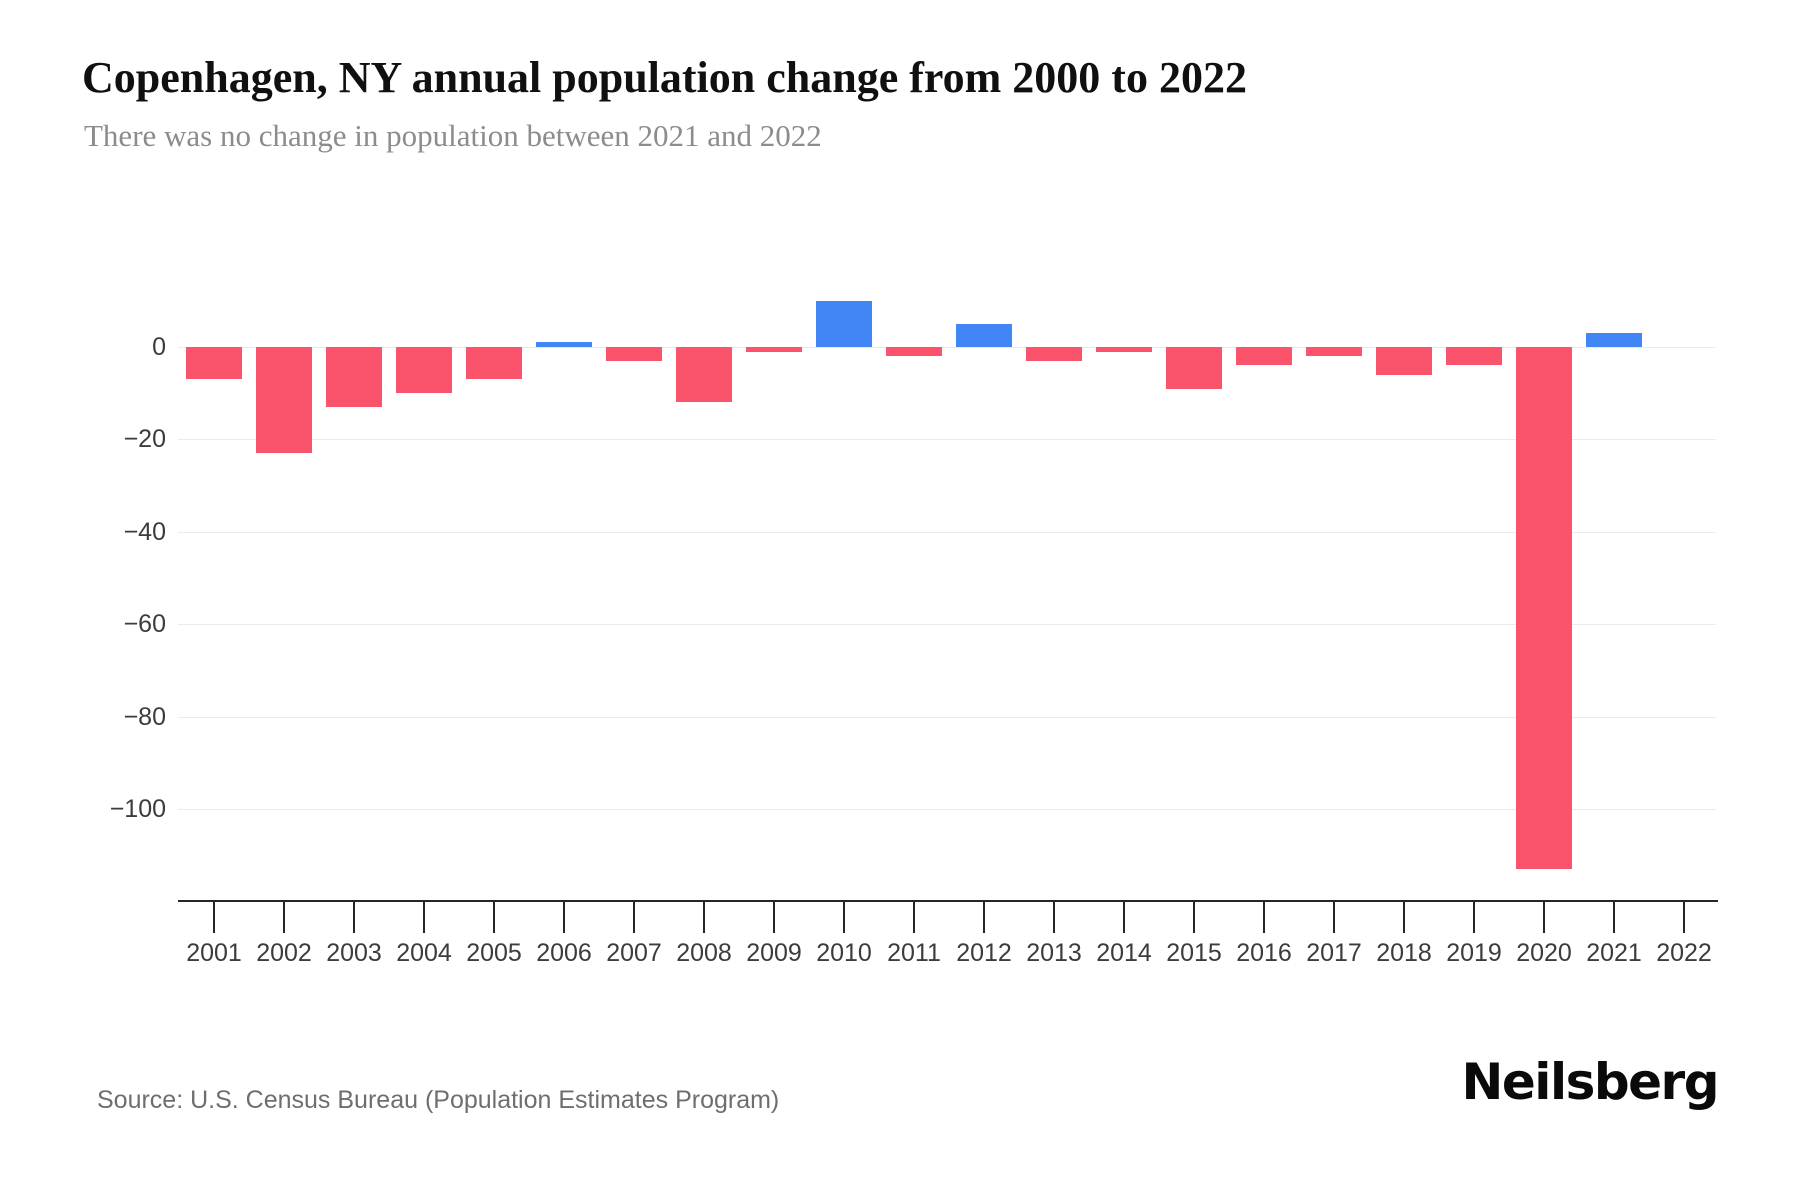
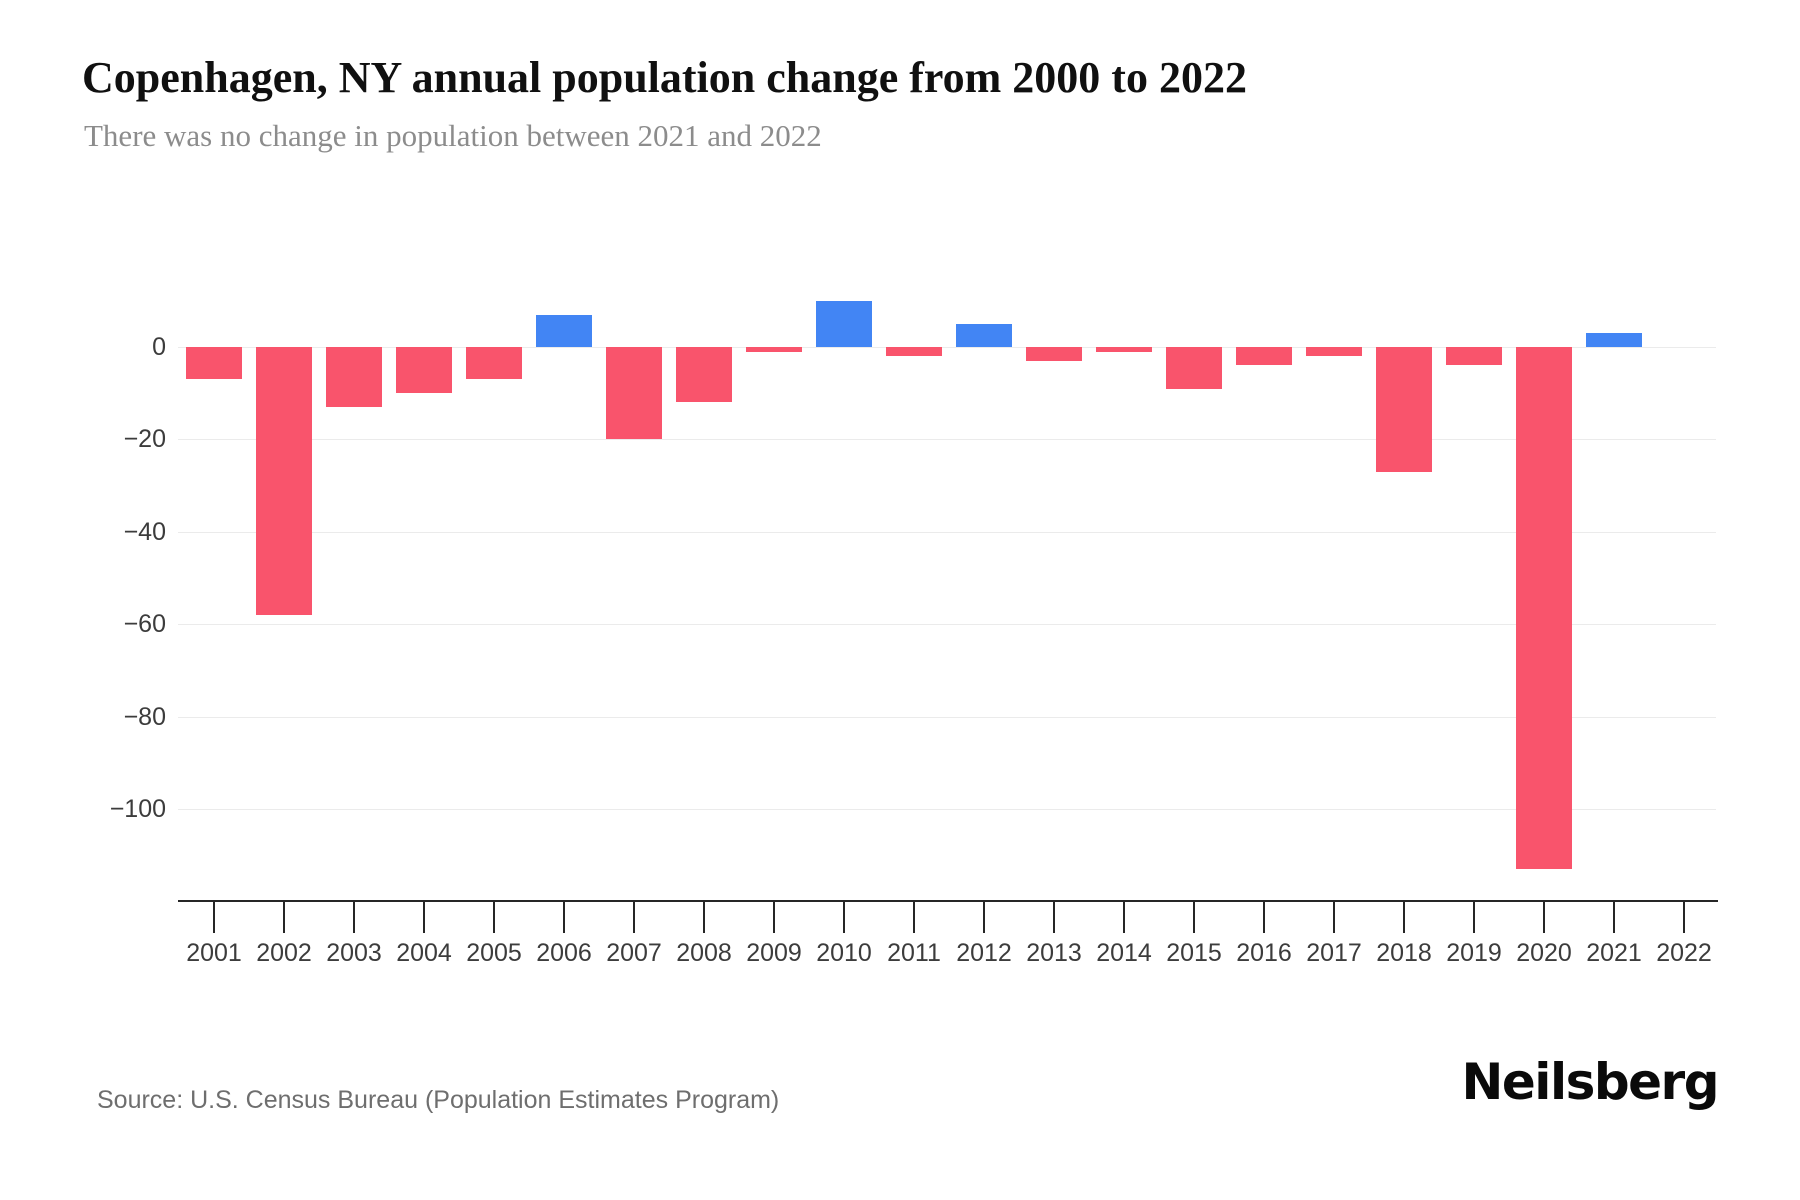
2002: -23 -> -58
2006: 1 -> 7
2007: -3 -> -20
2018: -6 -> -27
